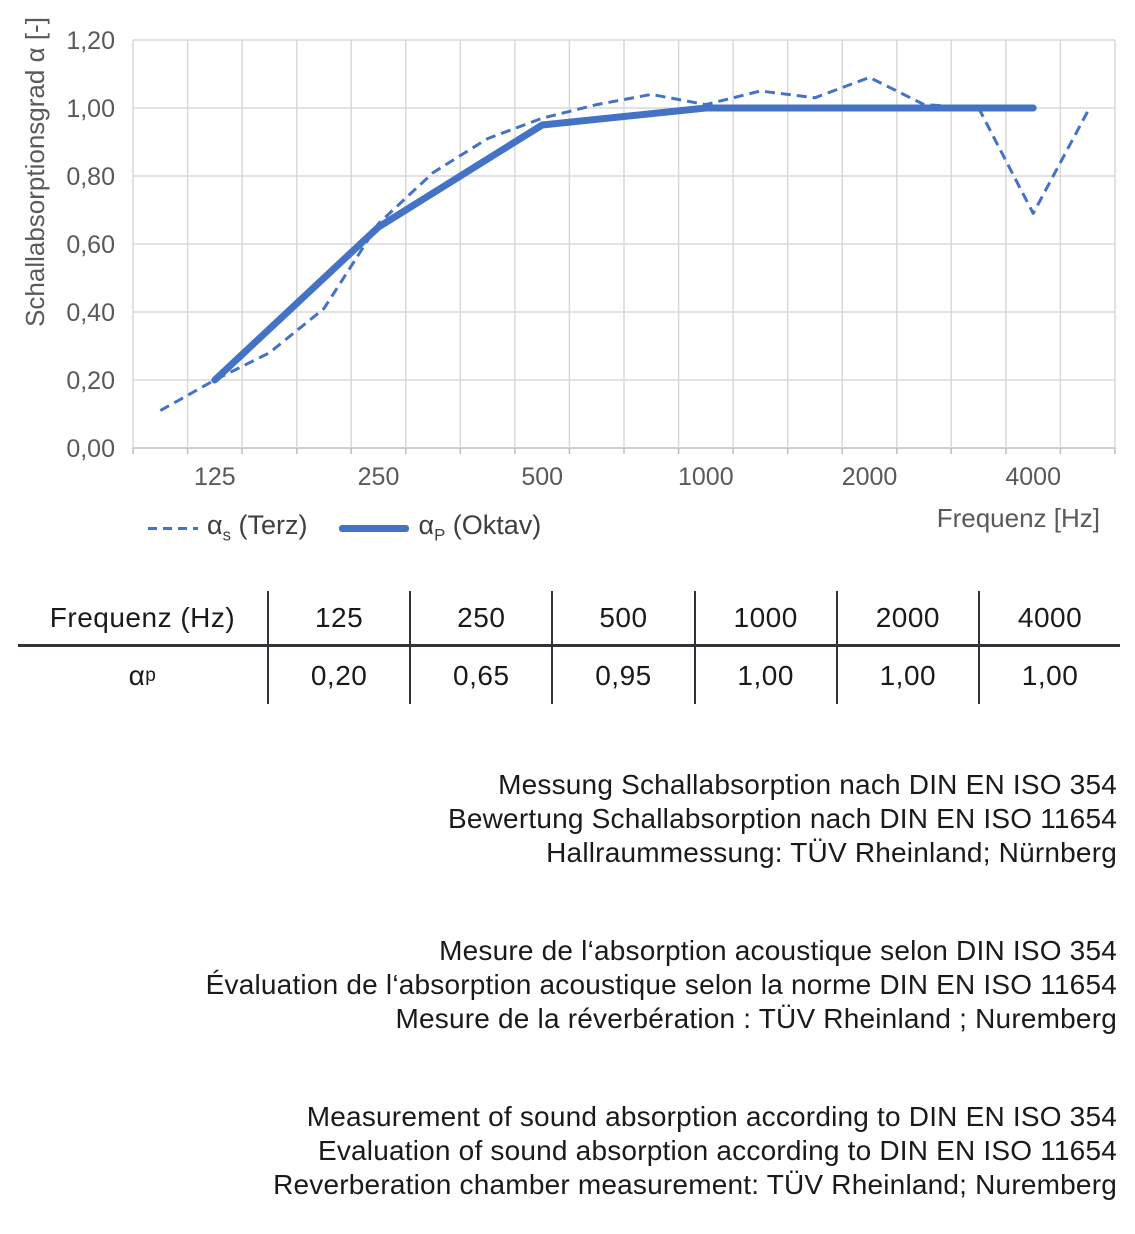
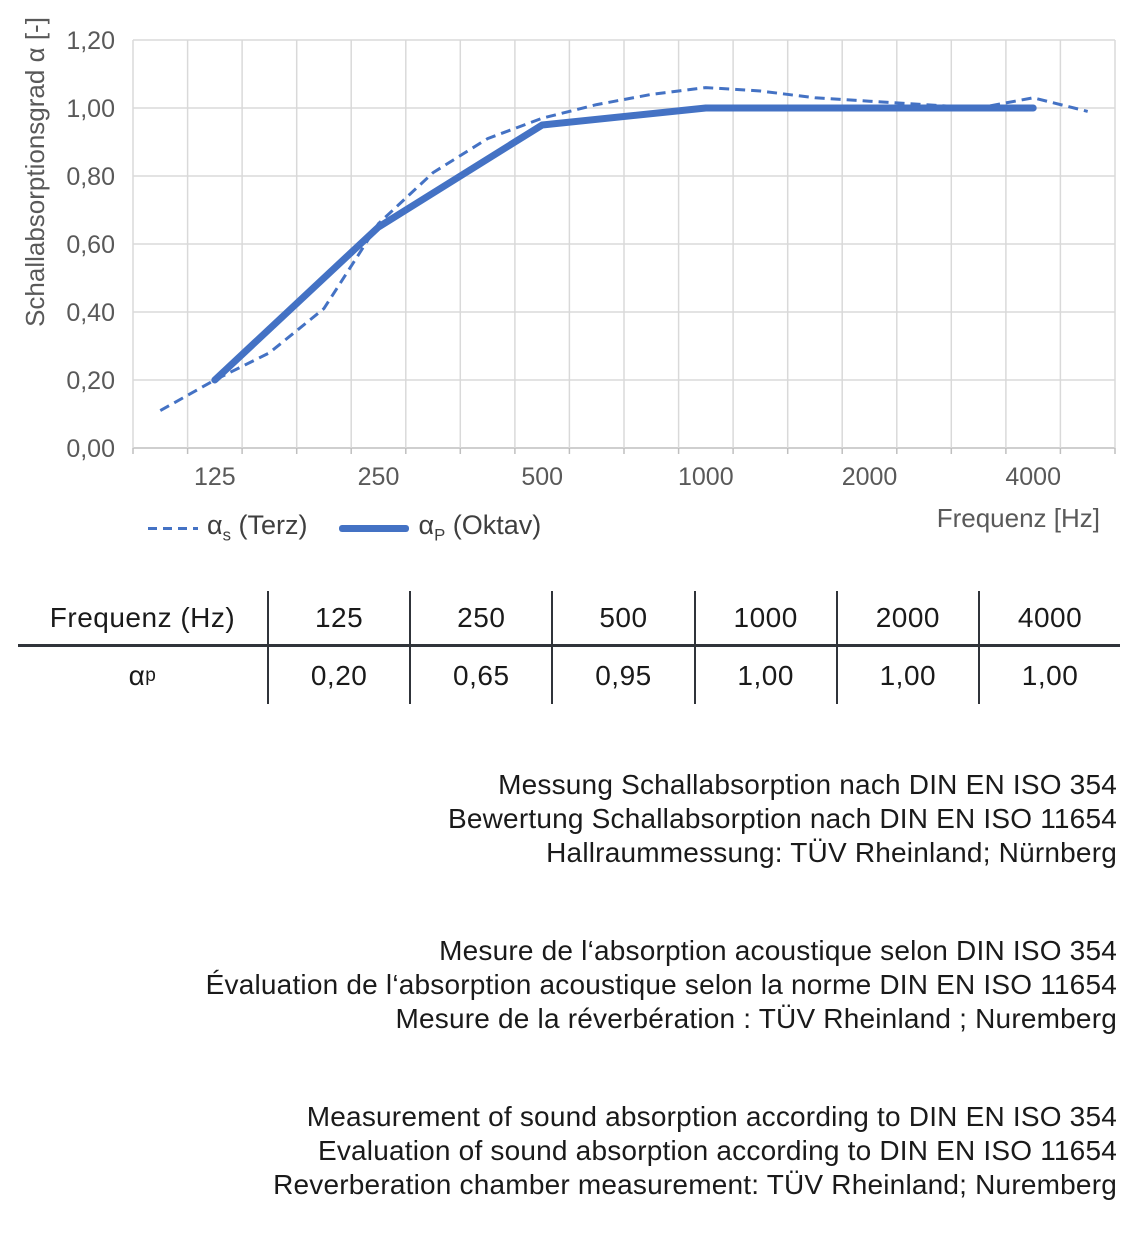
αs (Terz)/1000: 1,01 -> 1,06
αs (Terz)/2000: 1,09 -> 1,02
αs (Terz)/4000: 0,69 -> 1,03
